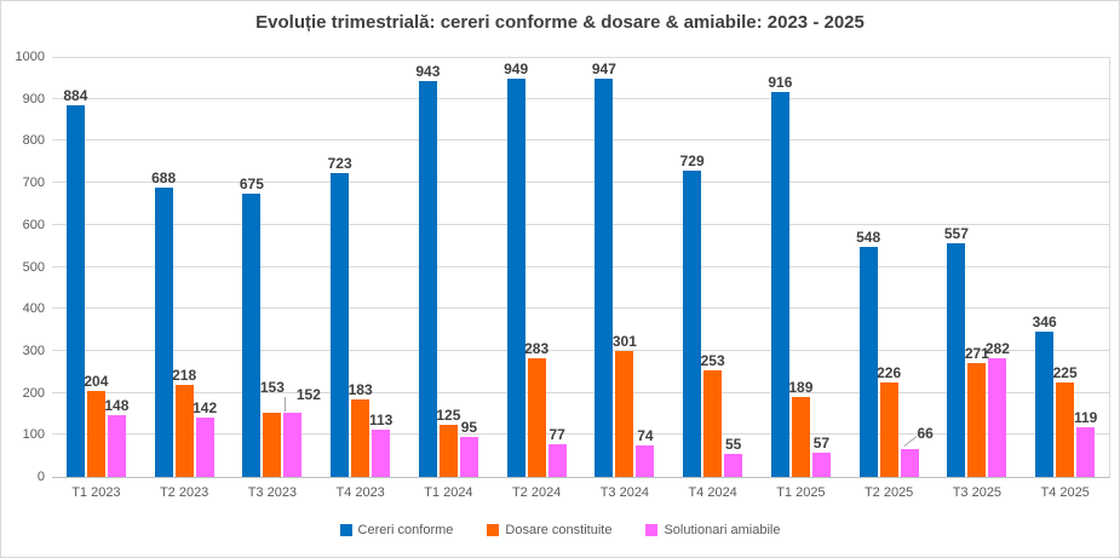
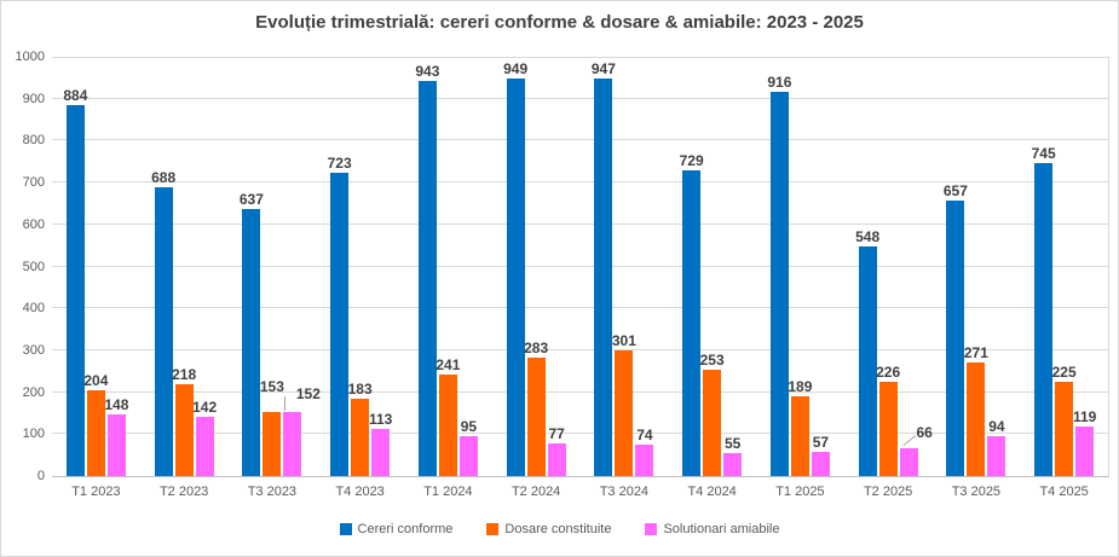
Cereri conforme/T3 2023: 675 -> 637
Dosare constituite/T1 2024: 125 -> 241
Cereri conforme/T3 2025: 557 -> 657
Solutionari amiabile/T3 2025: 282 -> 94
Cereri conforme/T4 2025: 346 -> 745
